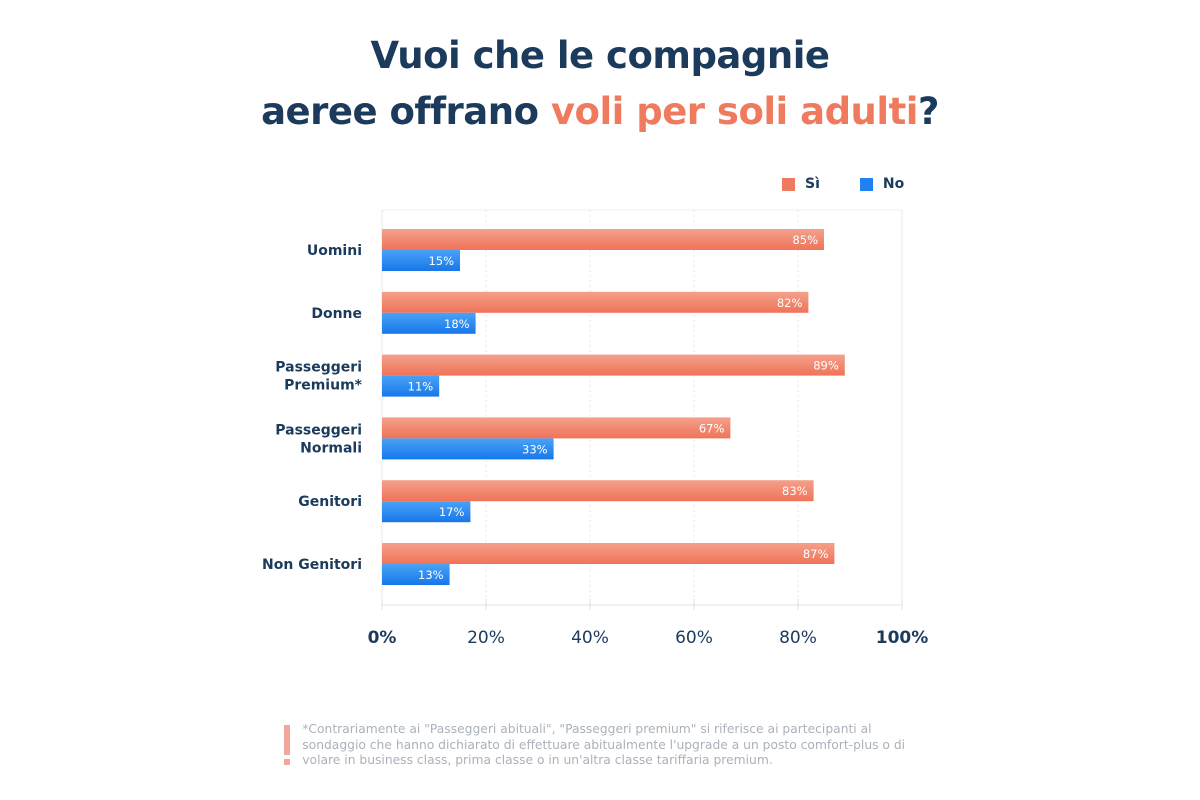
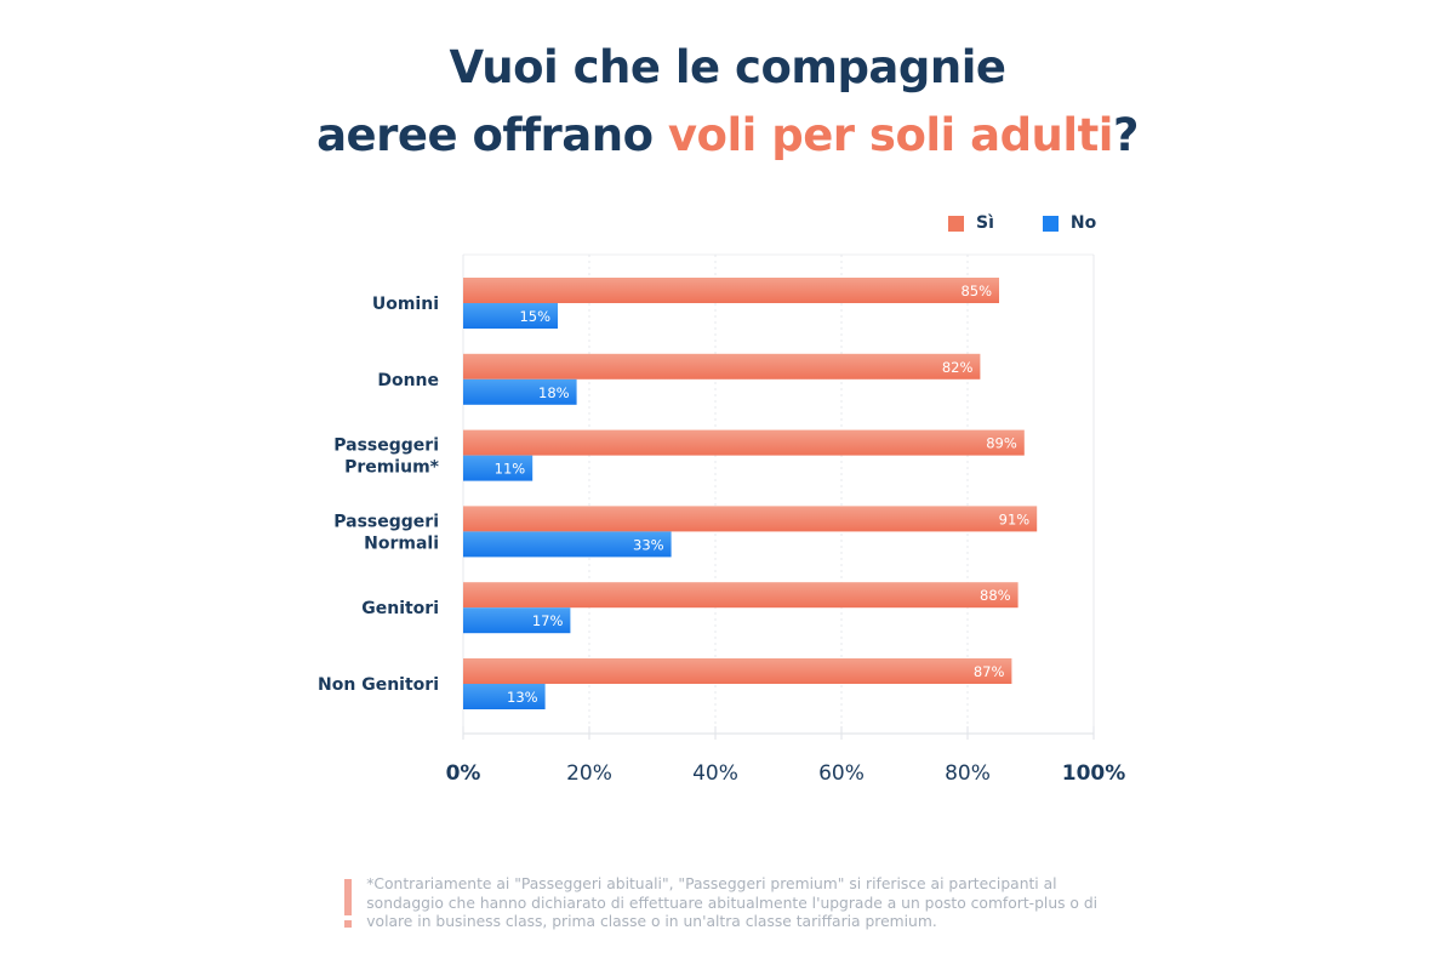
Sì/Passeggeri Normali: 67% -> 91%
Sì/Genitori: 83% -> 88%
